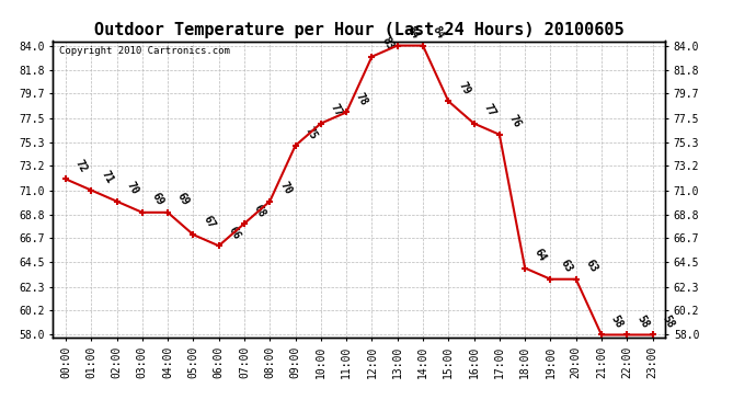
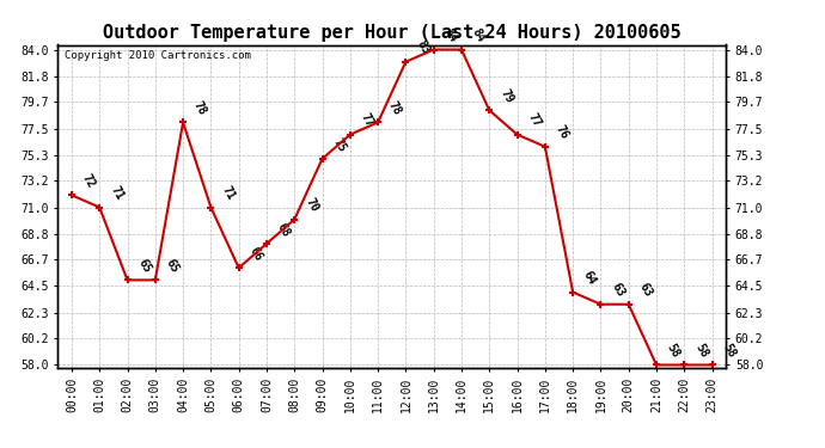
02:00: 70 -> 65
03:00: 69 -> 65
04:00: 69 -> 78
05:00: 67 -> 71
